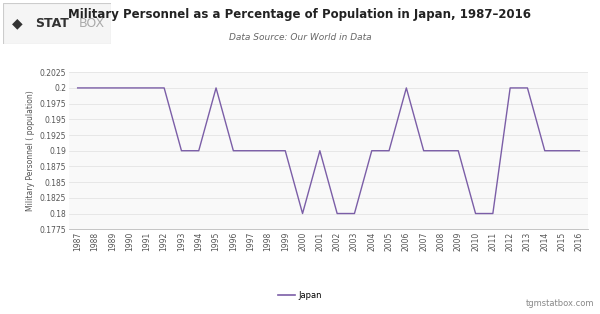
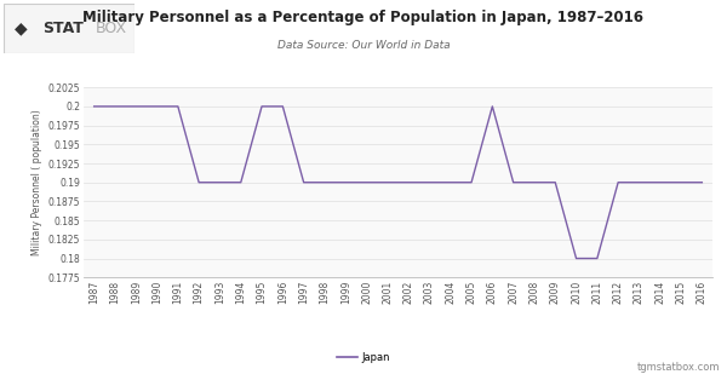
1992: 0.20 -> 0.19
1996: 0.19 -> 0.20
2000: 0.18 -> 0.19
2002: 0.18 -> 0.19
2003: 0.18 -> 0.19
2012: 0.20 -> 0.19
2013: 0.20 -> 0.19
